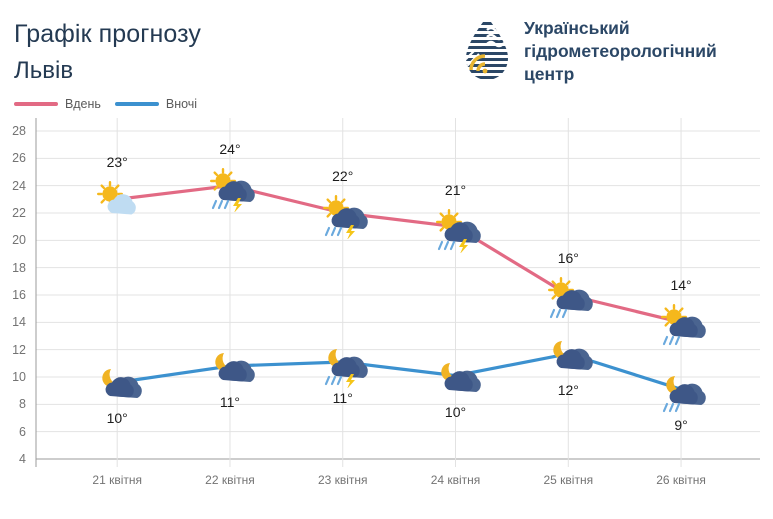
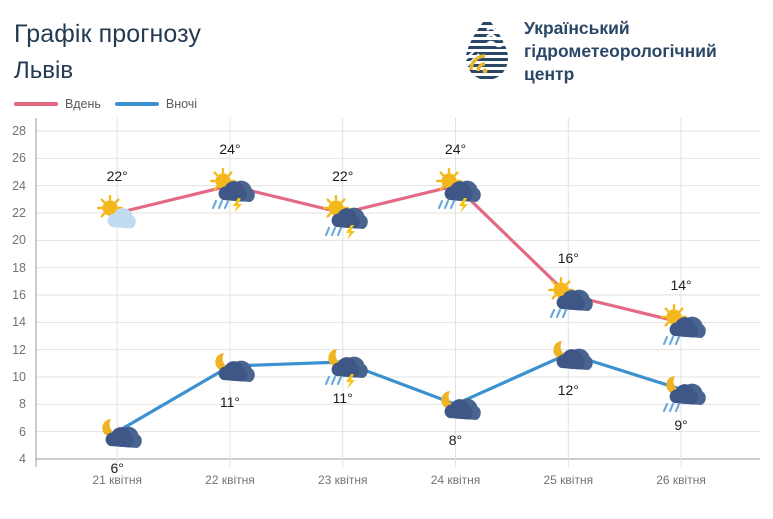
Вдень/21 квітня: 23° -> 22°
Вночі/21 квітня: 10° -> 6°
Вдень/24 квітня: 21° -> 24°
Вночі/24 квітня: 10° -> 8°
